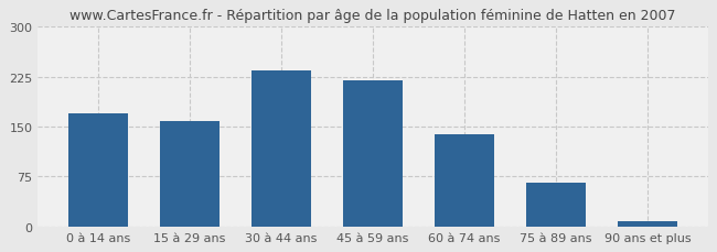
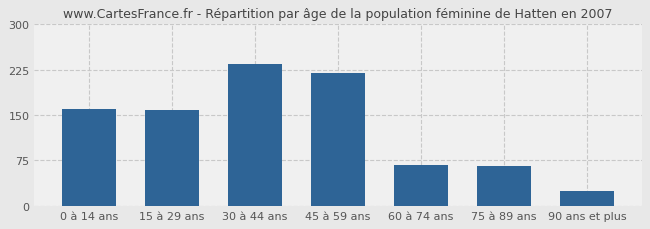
0 à 14 ans: 170 -> 160
60 à 74 ans: 138 -> 68
90 ans et plus: 8 -> 24
